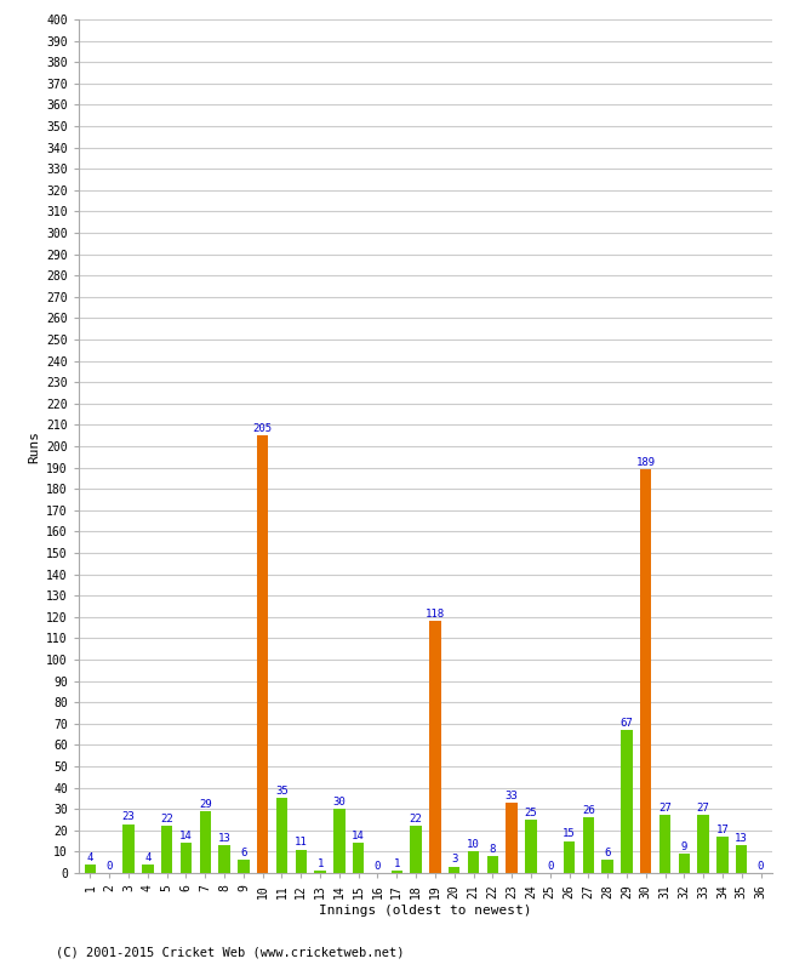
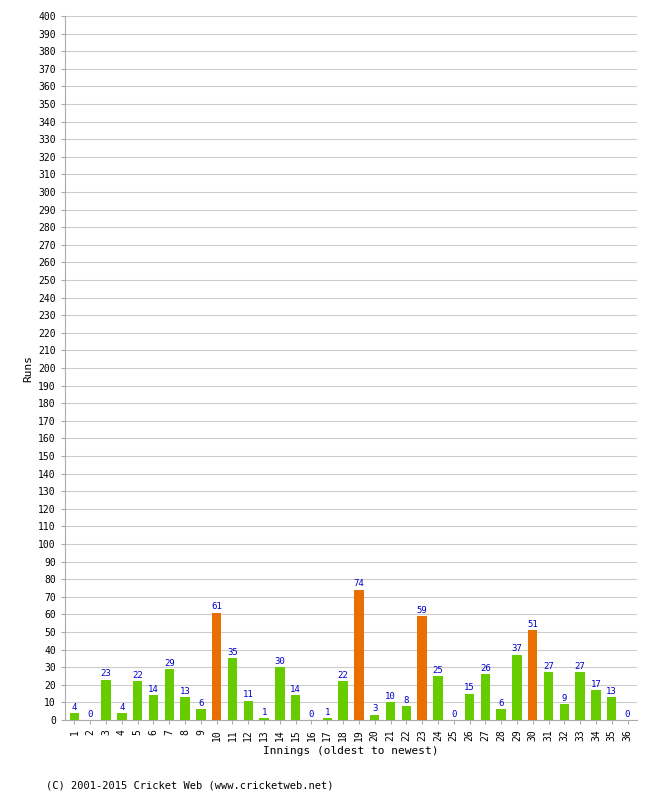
10: 205 -> 61
19: 118 -> 74
23: 33 -> 59
29: 67 -> 37
30: 189 -> 51
